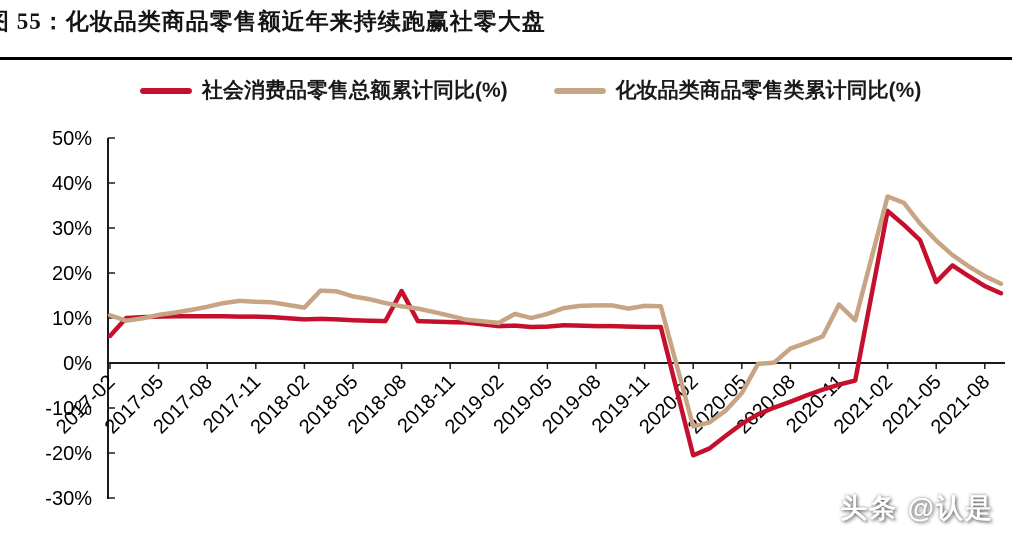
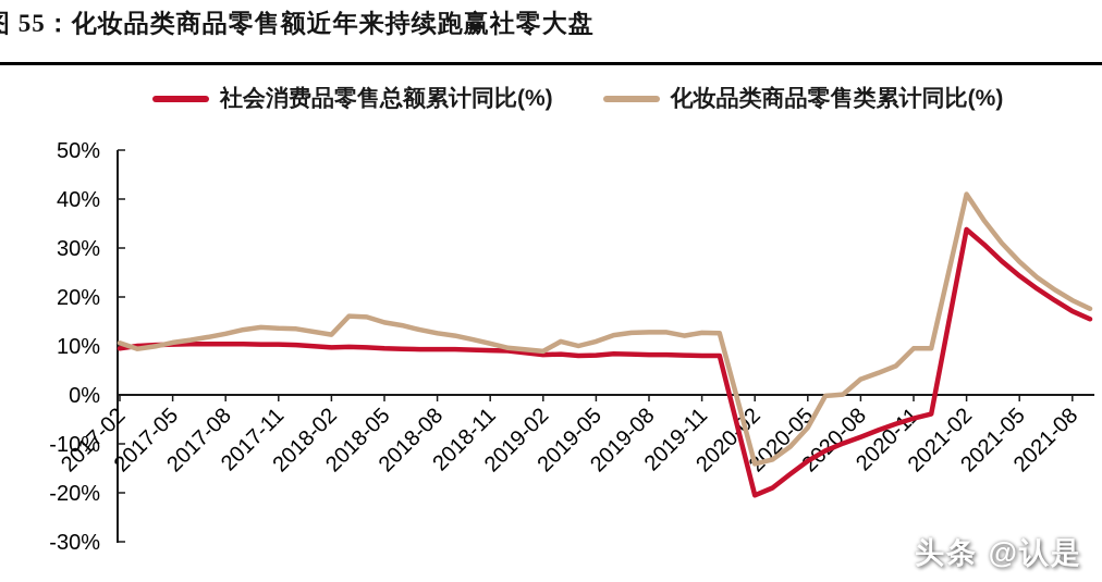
社会消费品零售总额累计同比(%)/2017-02: 6% -> 10%
社会消费品零售总额累计同比(%)/2018-08: 16% -> 9%
化妆品类商品零售类累计同比(%)/2020-11: 13% -> 10%
化妆品类商品零售类累计同比(%)/2021-02: 37% -> 41%
社会消费品零售总额累计同比(%)/2021-05: 18% -> 24%
